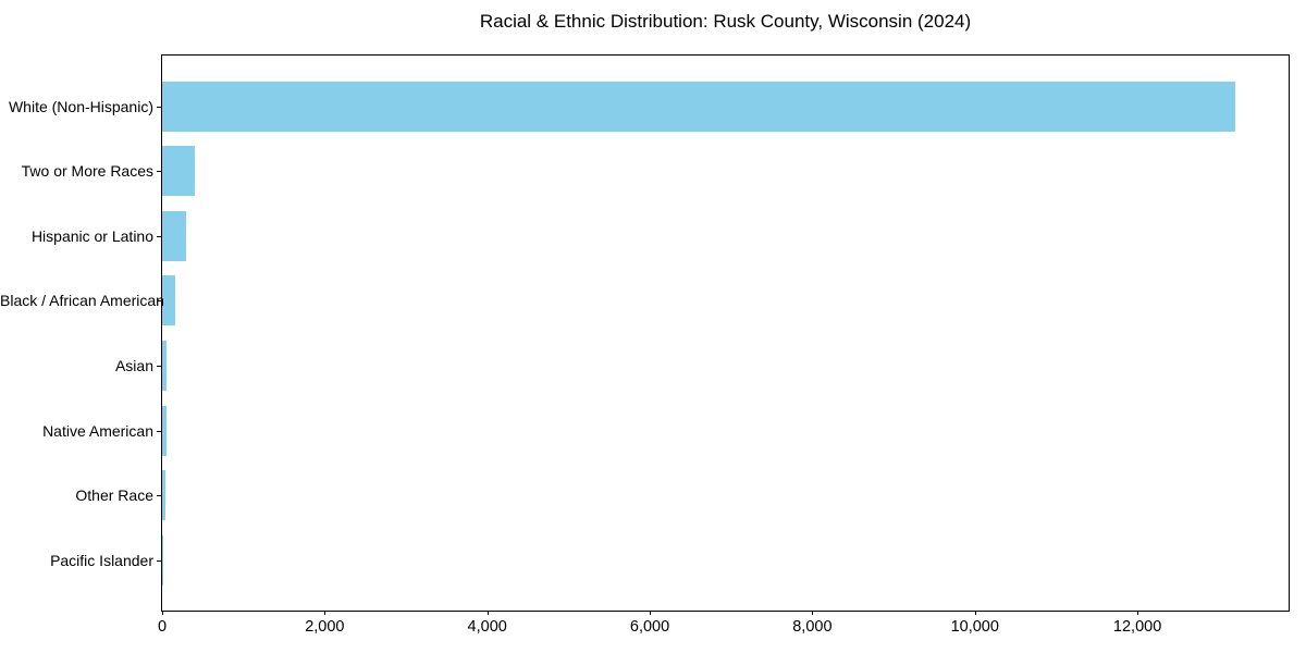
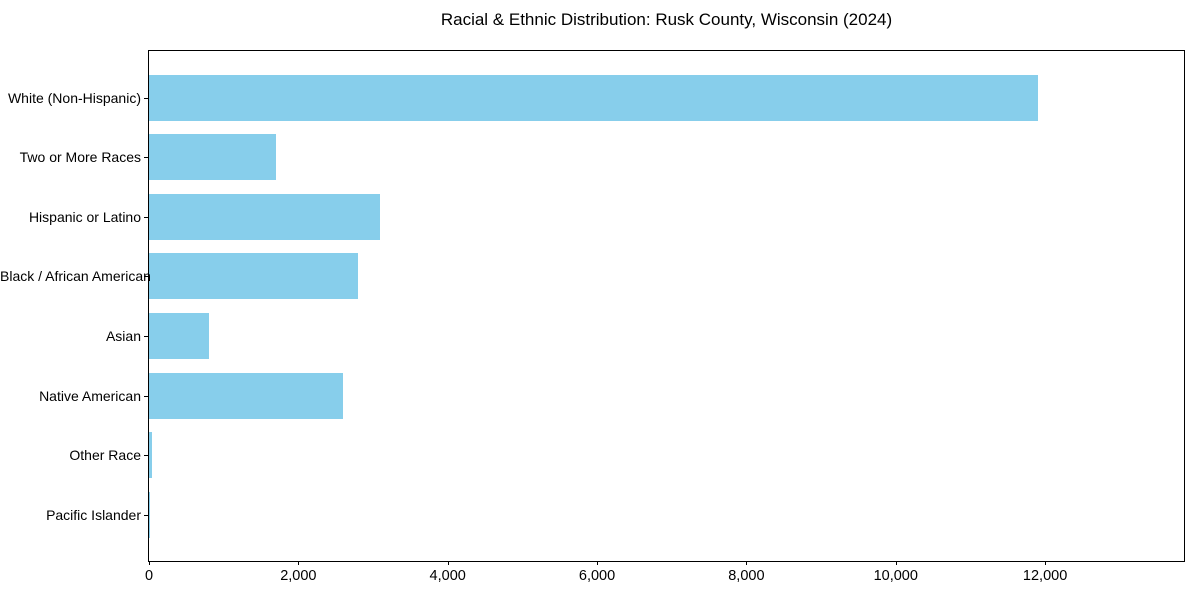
White (Non-Hispanic): 13200 -> 11900
Two or More Races: 400 -> 1700
Hispanic or Latino: 300 -> 3100
Black / African American: 200 -> 2800
Asian: 100 -> 800
Native American: 100 -> 2600
